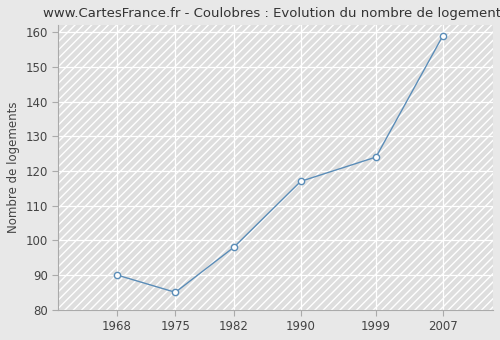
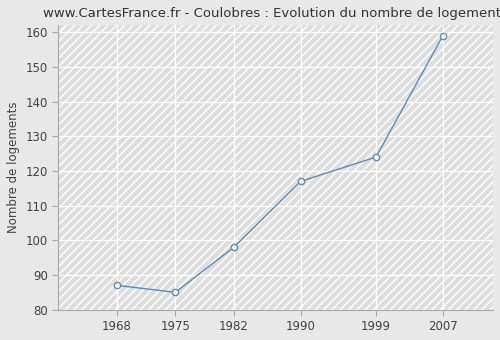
1968: 90 -> 87
